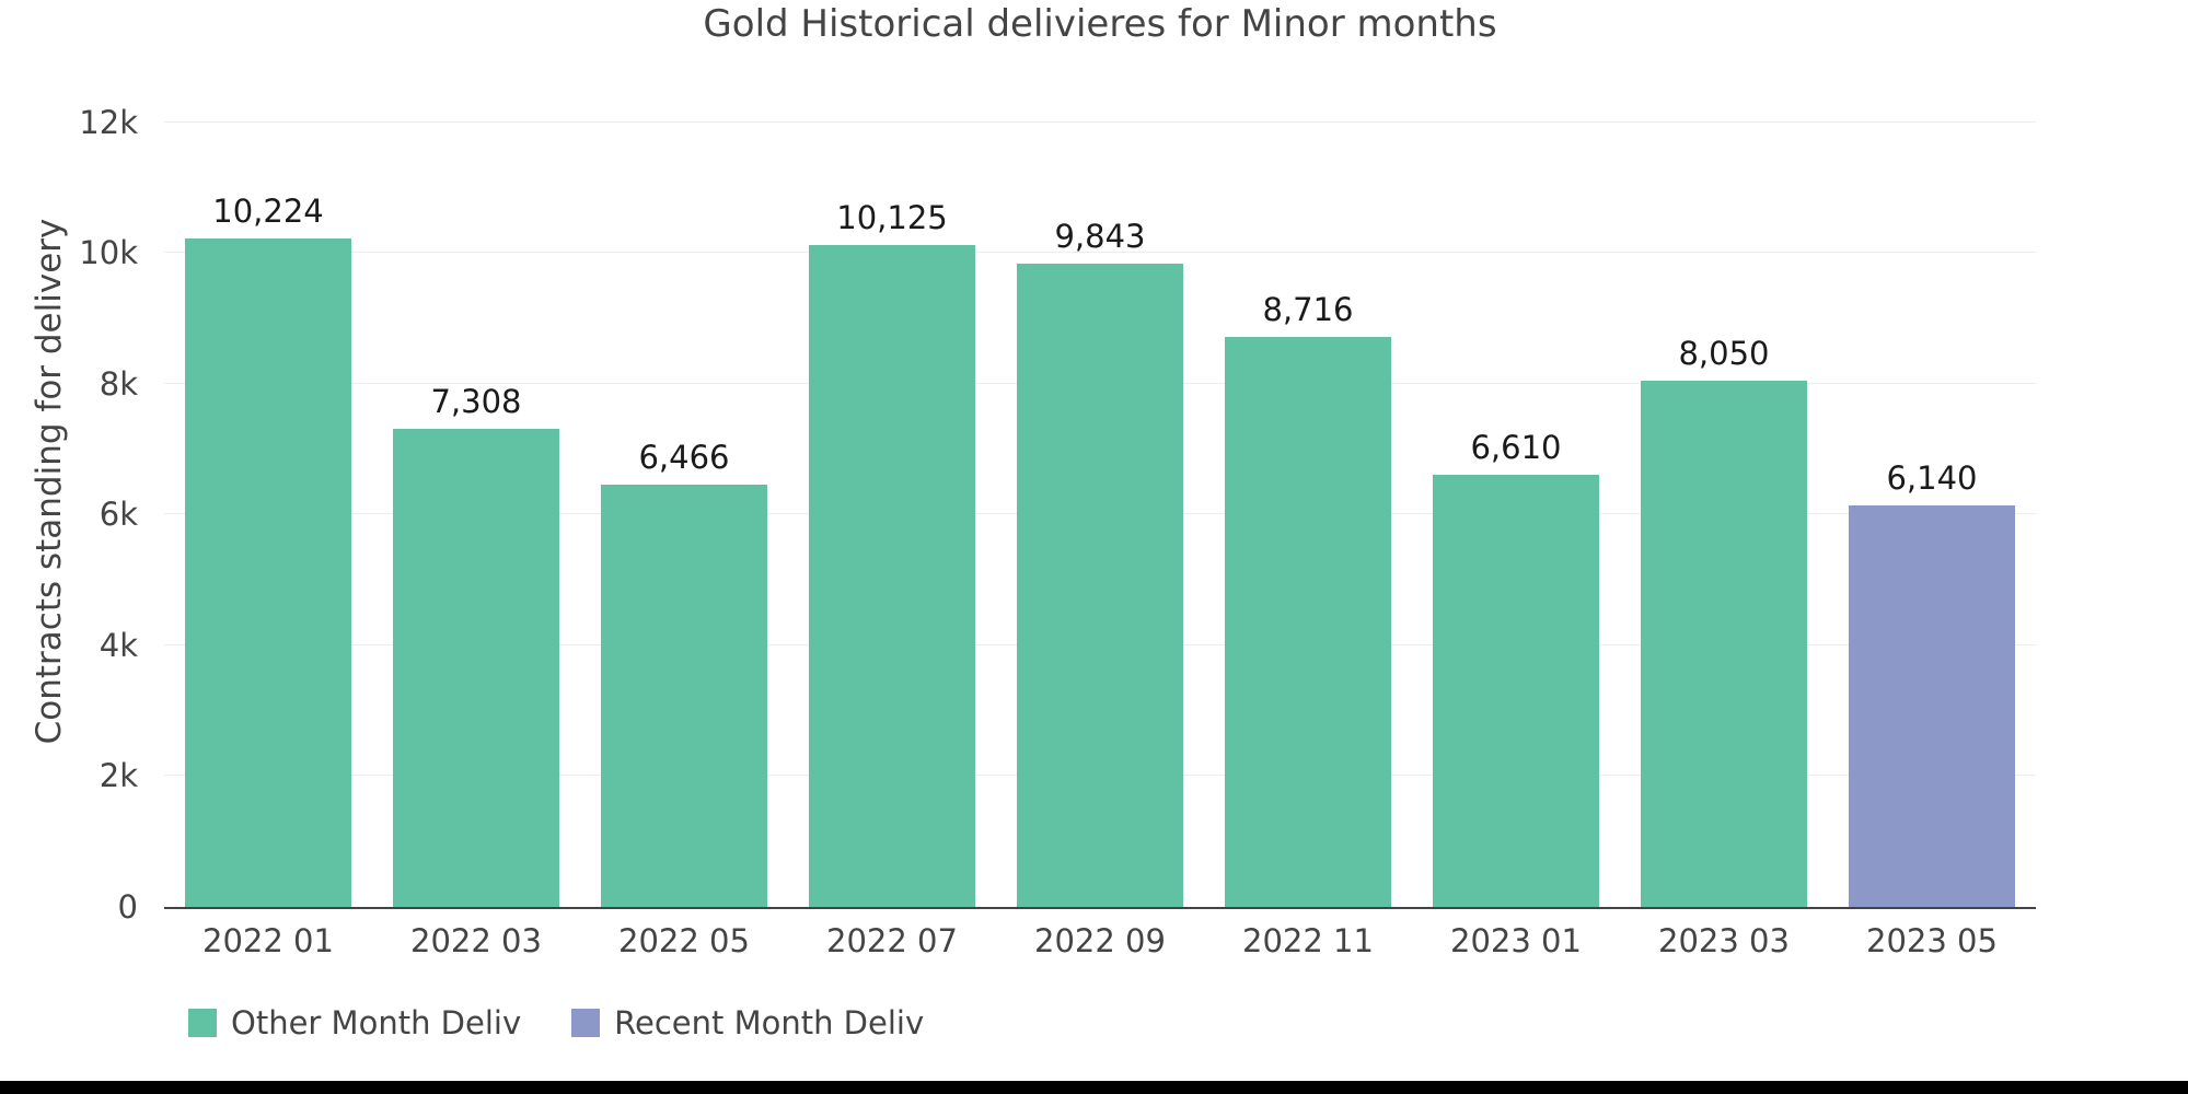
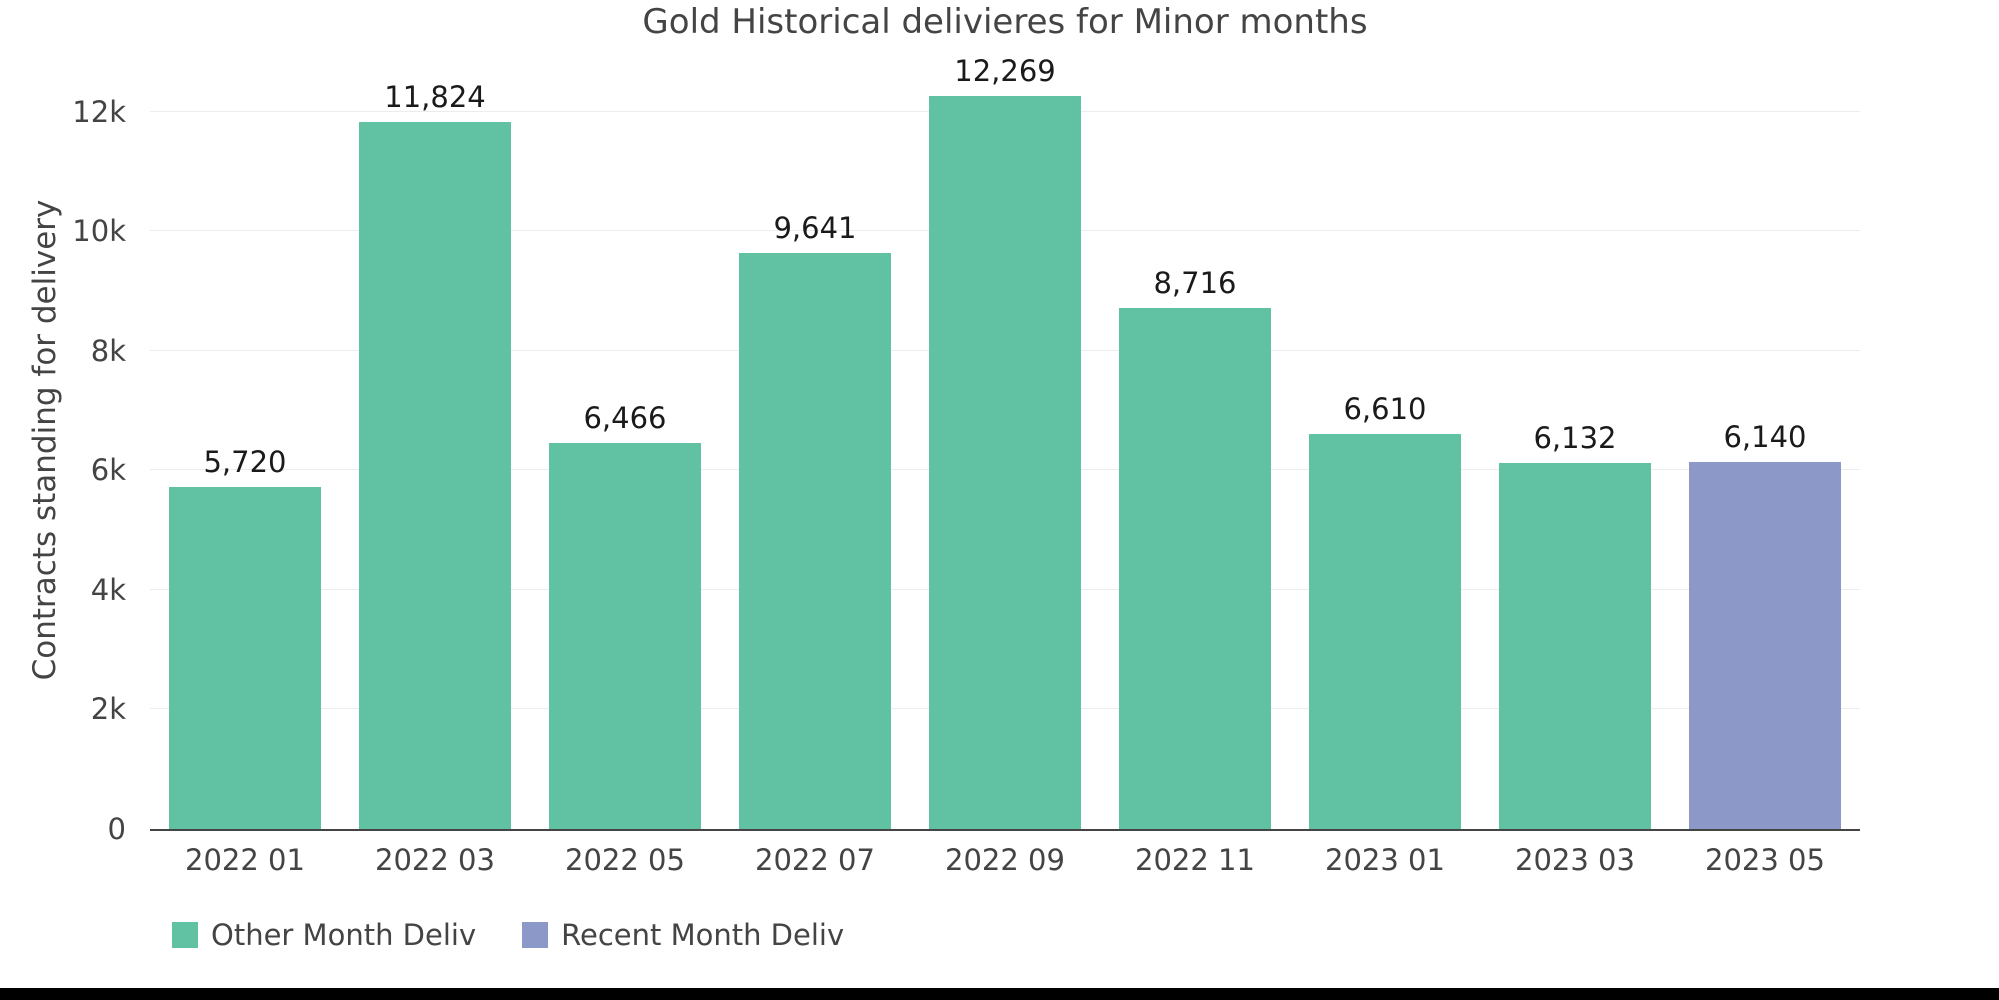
2022 01: 10,224 -> 5,720
2022 03: 7,308 -> 11,824
2022 07: 10,125 -> 9,641
2022 09: 9,843 -> 12,269
2023 03: 8,050 -> 6,132
